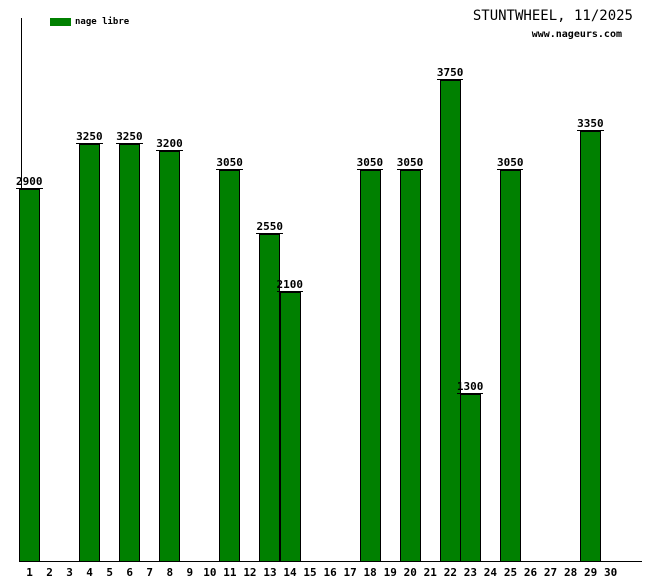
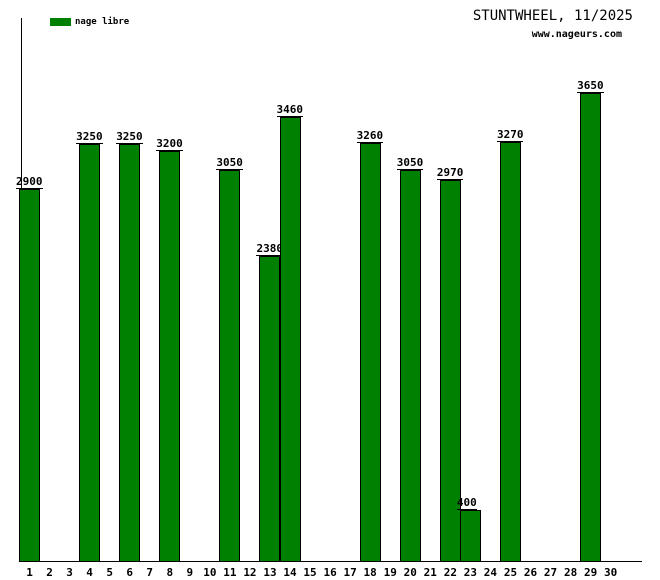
13: 2550 -> 2380
14: 2100 -> 3460
18: 3050 -> 3260
22: 3750 -> 2970
23: 1300 -> 400
25: 3050 -> 3270
29: 3350 -> 3650
